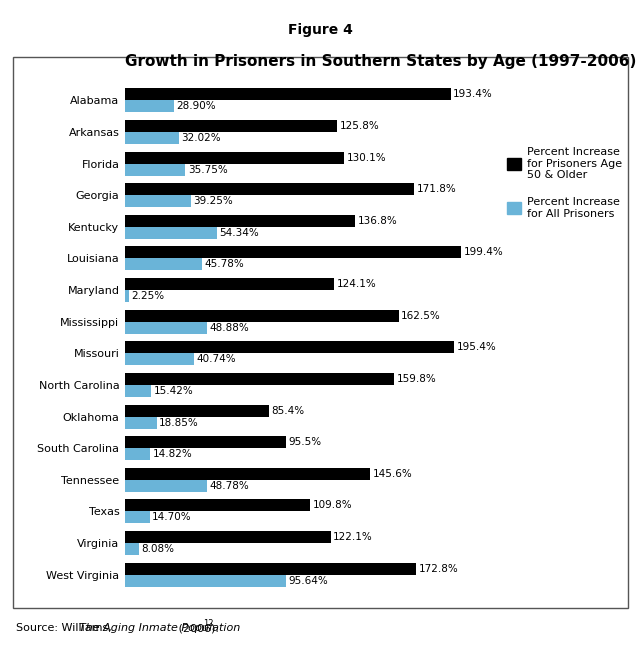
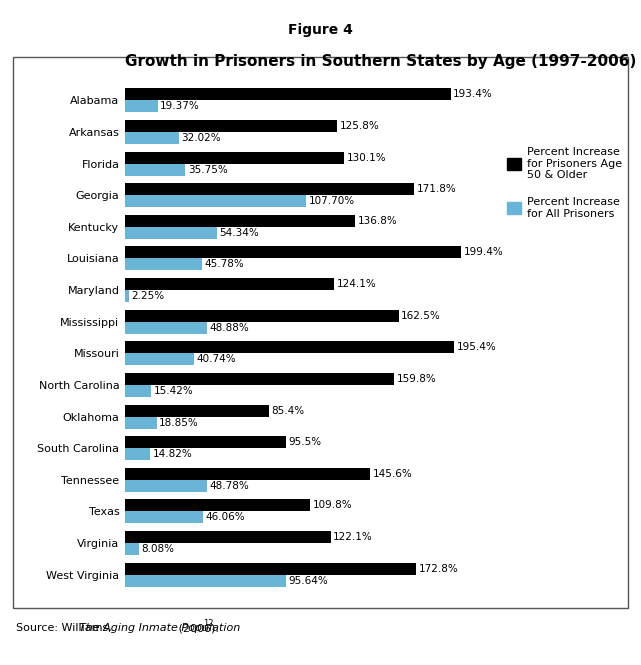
Percent Increase for All Prisoners/Alabama: 28.90% -> 19.37%
Percent Increase for All Prisoners/Georgia: 39.25% -> 107.70%
Percent Increase for All Prisoners/Texas: 14.70% -> 46.06%
